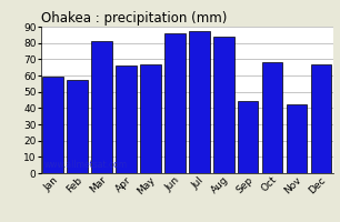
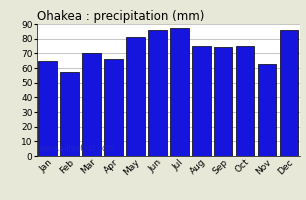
Jan: 59 -> 65
Mar: 81 -> 70
May: 67 -> 81
Aug: 84 -> 75
Sep: 44 -> 74
Oct: 68 -> 75
Nov: 42 -> 63
Dec: 67 -> 86
